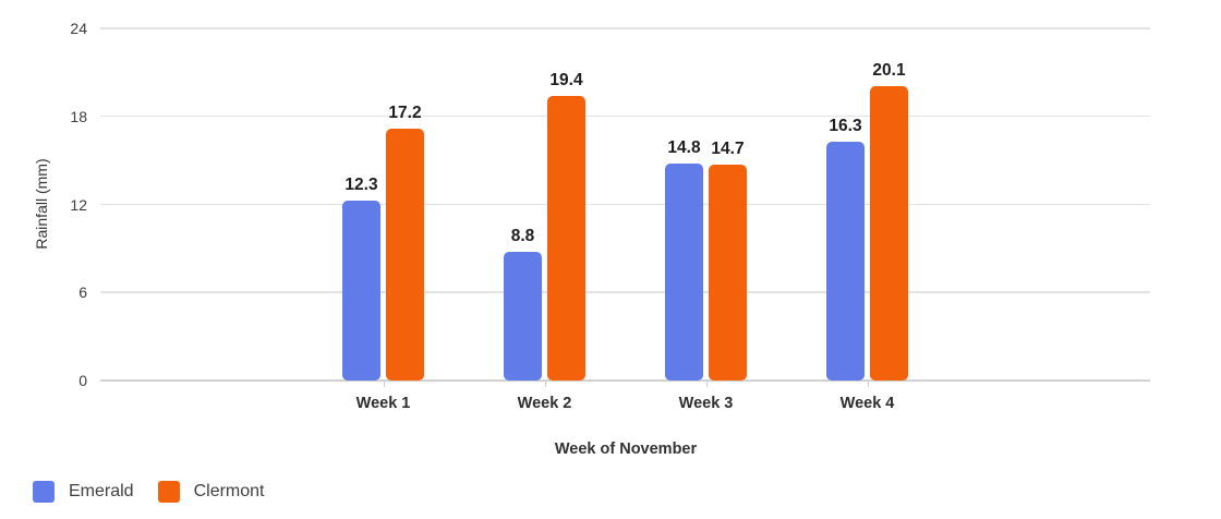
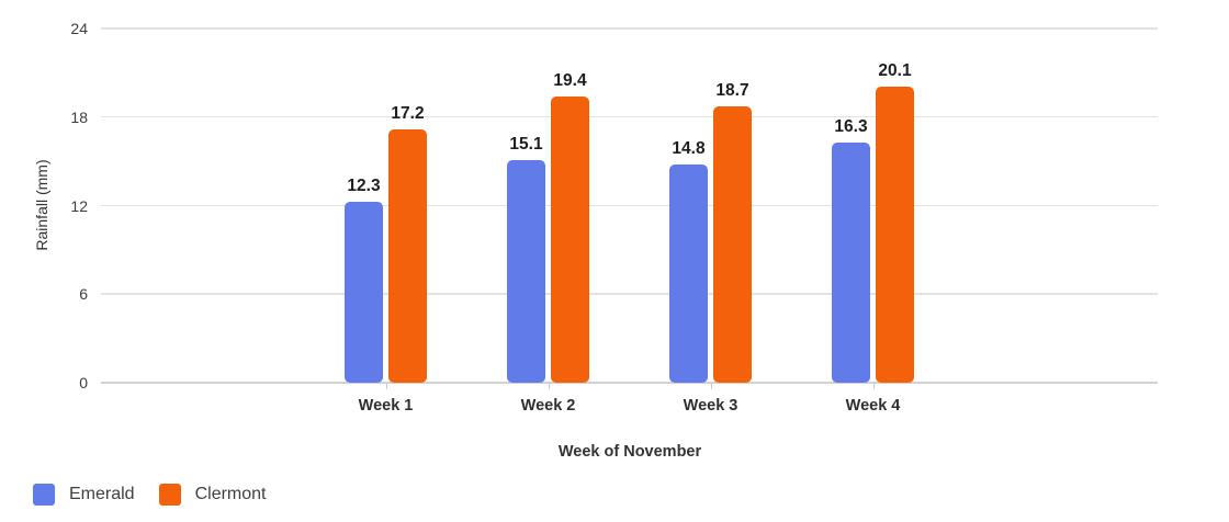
Emerald/Week 2: 8.8 -> 15.1
Clermont/Week 3: 14.7 -> 18.7
